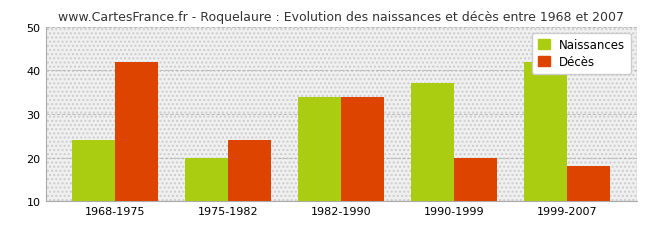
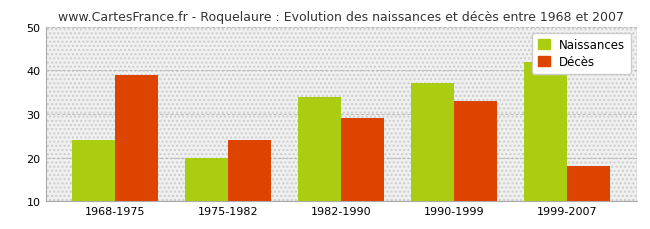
Décès/1968-1975: 42 -> 39
Décès/1982-1990: 34 -> 29
Décès/1990-1999: 20 -> 33
